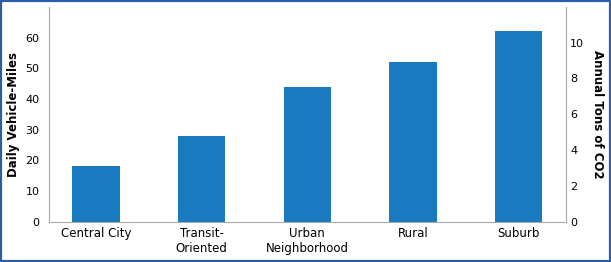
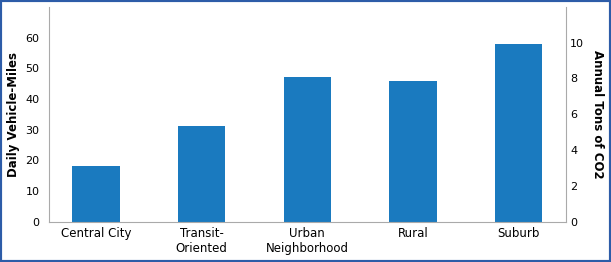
Transit- Oriented: 28 -> 31
Urban Neighborhood: 44 -> 47
Rural: 52 -> 46
Suburb: 62 -> 58
